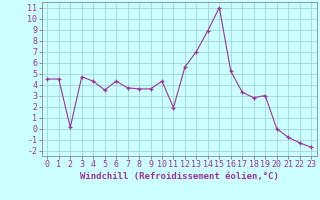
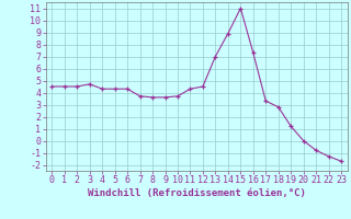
2: 0.1 -> 4.5
5: 3.5 -> 4.3
10: 4.3 -> 3.7
11: 1.9 -> 4.3
12: 5.6 -> 4.5
16: 5.2 -> 7.3
19: 3.0 -> 1.2
